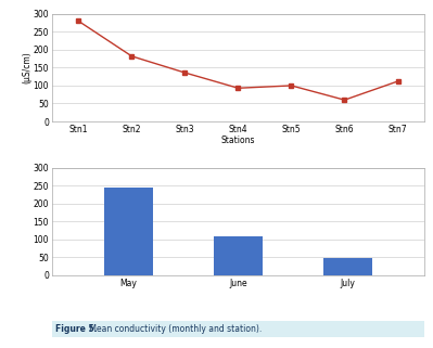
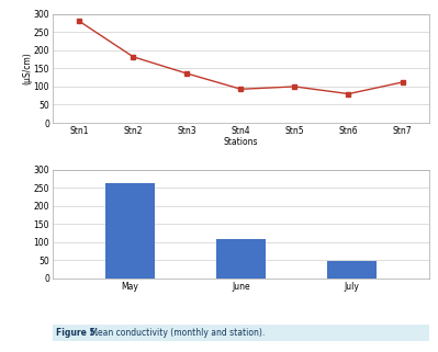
Stn6: 60 -> 80
May: 245 -> 263
